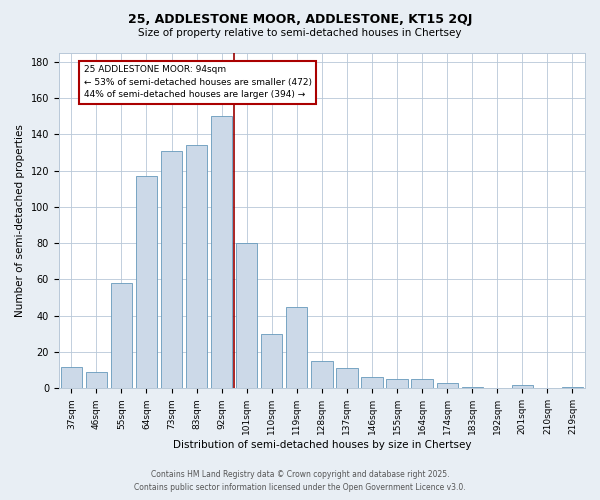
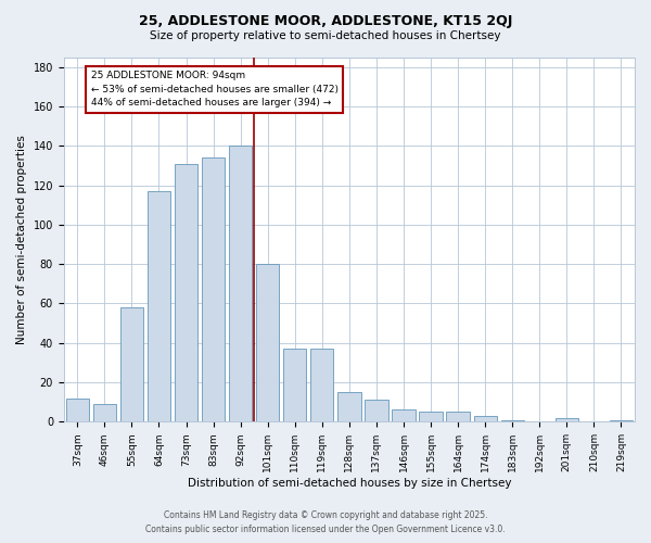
92sqm: 150 -> 140
110sqm: 30 -> 37
119sqm: 45 -> 37
